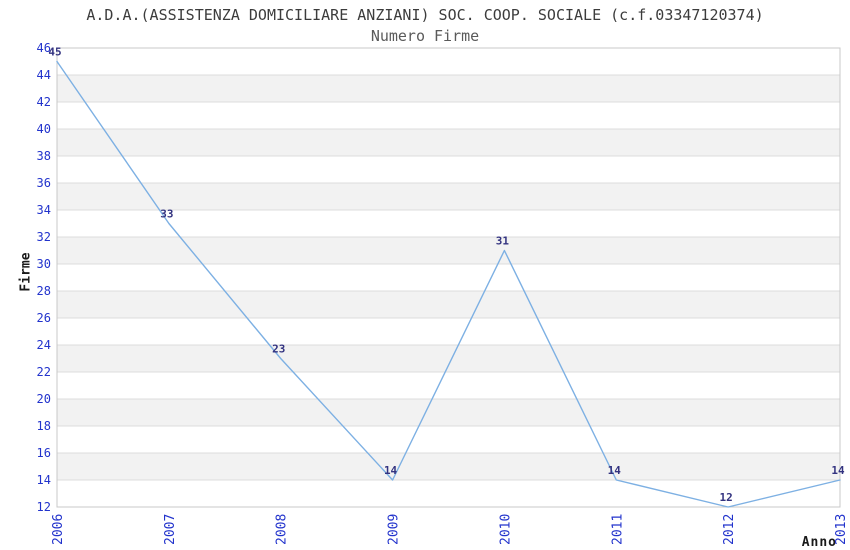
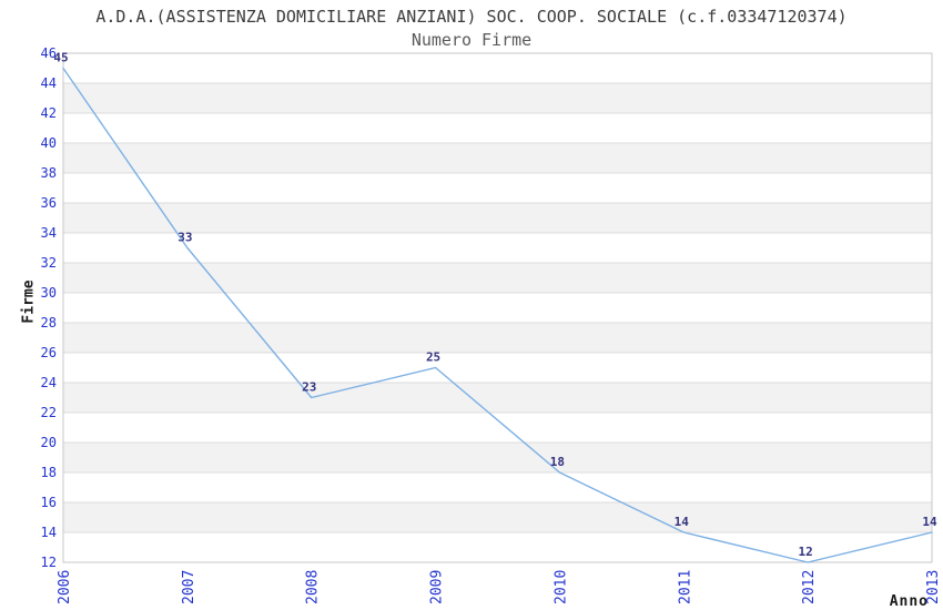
2009: 14 -> 25
2010: 31 -> 18
